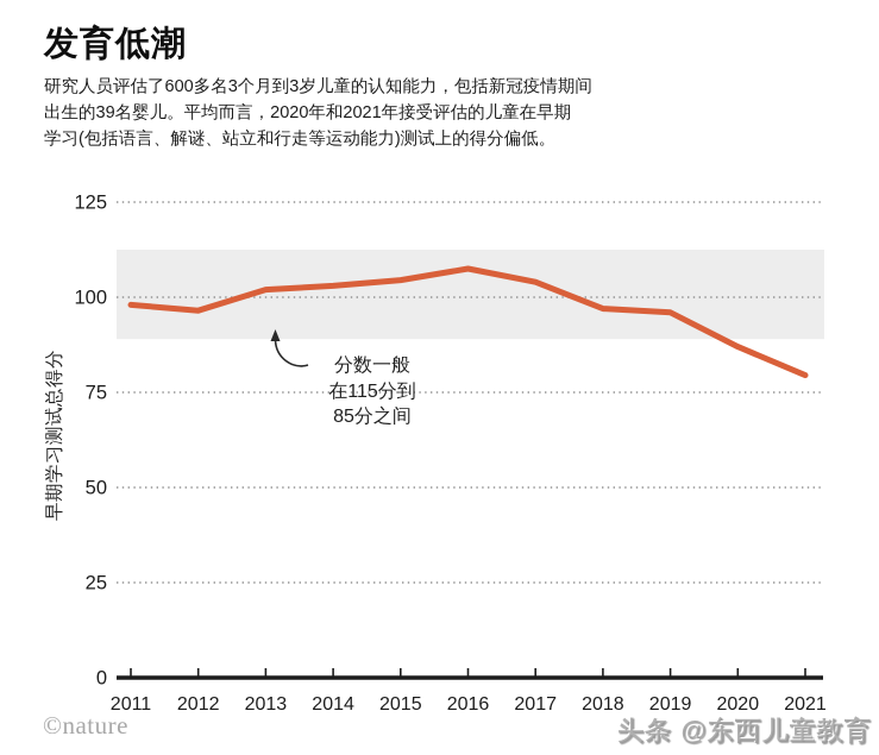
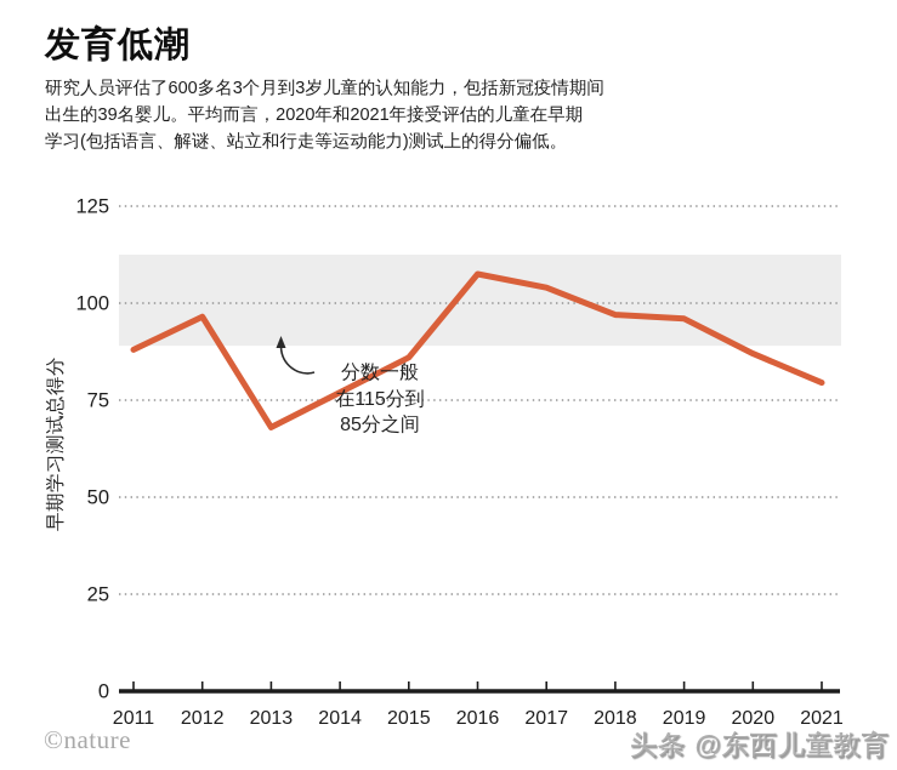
2011: 98 -> 88
2013: 102 -> 68
2014: 103 -> 77
2015: 104 -> 86
